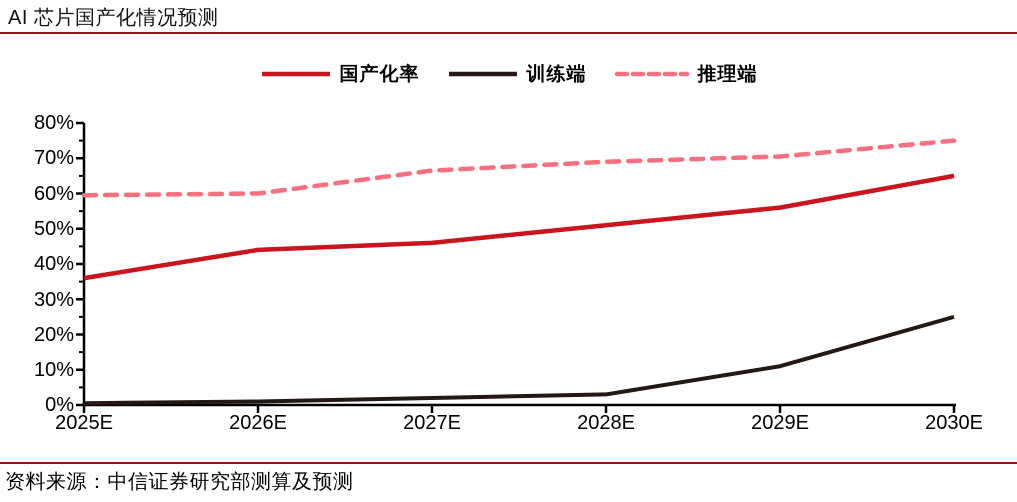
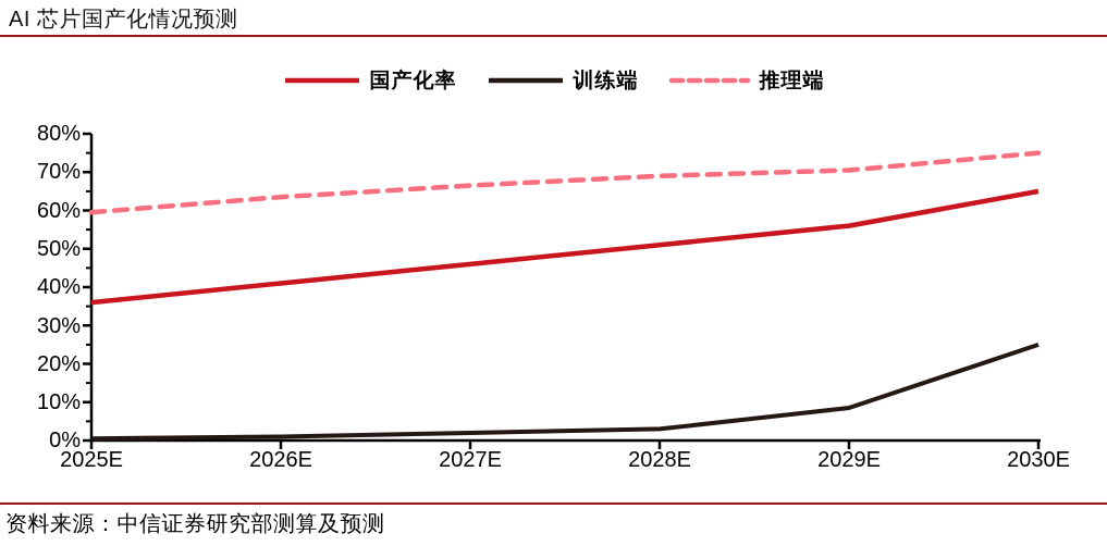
国产化率/2026E: 44% -> 41%
推理端/2026E: 60% -> 64%
训练端/2029E: 11% -> 8%
